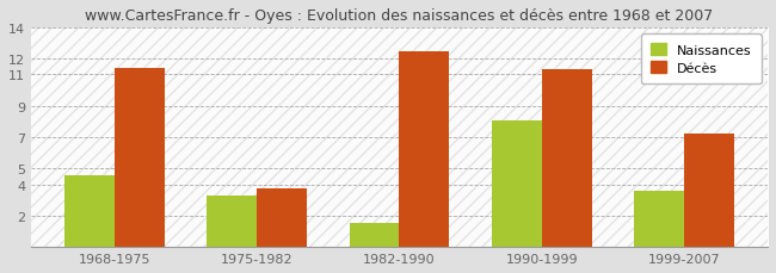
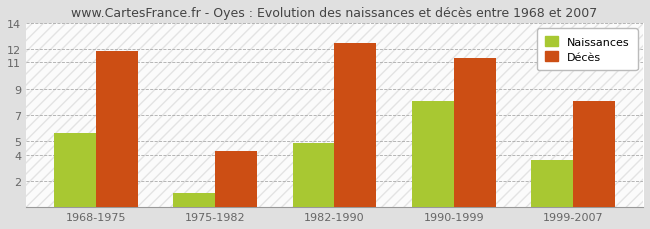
Naissances/1968-1975: 4.6 -> 5.6
Décès/1968-1975: 11.4 -> 11.9
Naissances/1975-1982: 3.3 -> 1.1
Décès/1975-1982: 3.7 -> 4.3
Naissances/1982-1990: 1.5 -> 4.9
Décès/1999-2007: 7.2 -> 8.1
